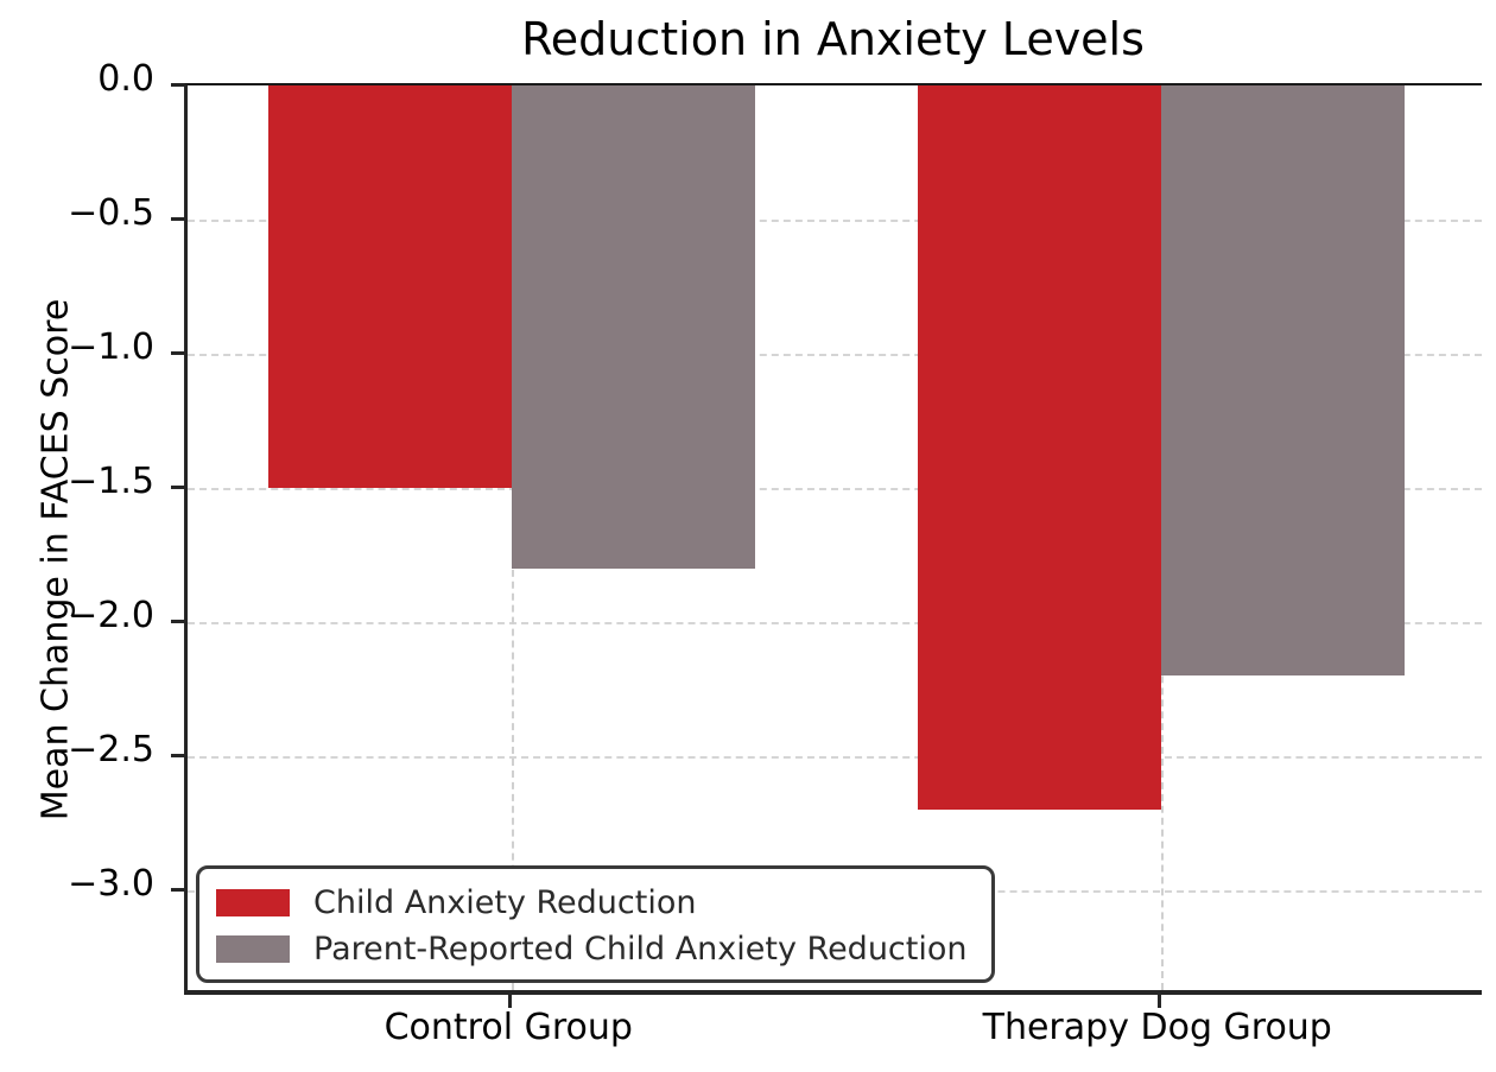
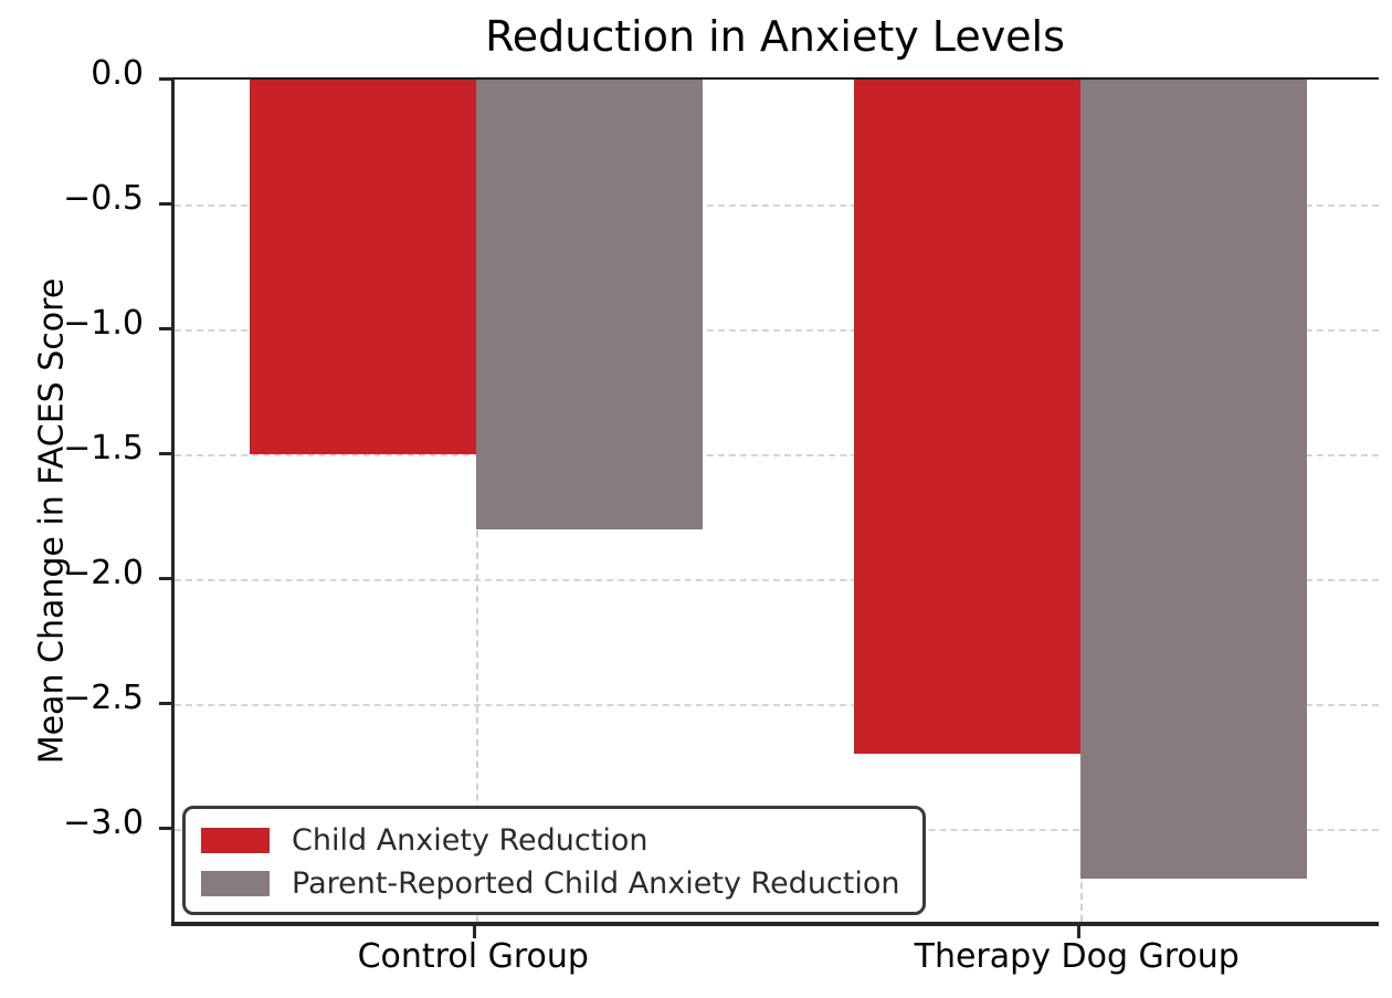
Parent-Reported Child Anxiety Reduction/Therapy Dog Group: -2.2 -> -3.2
